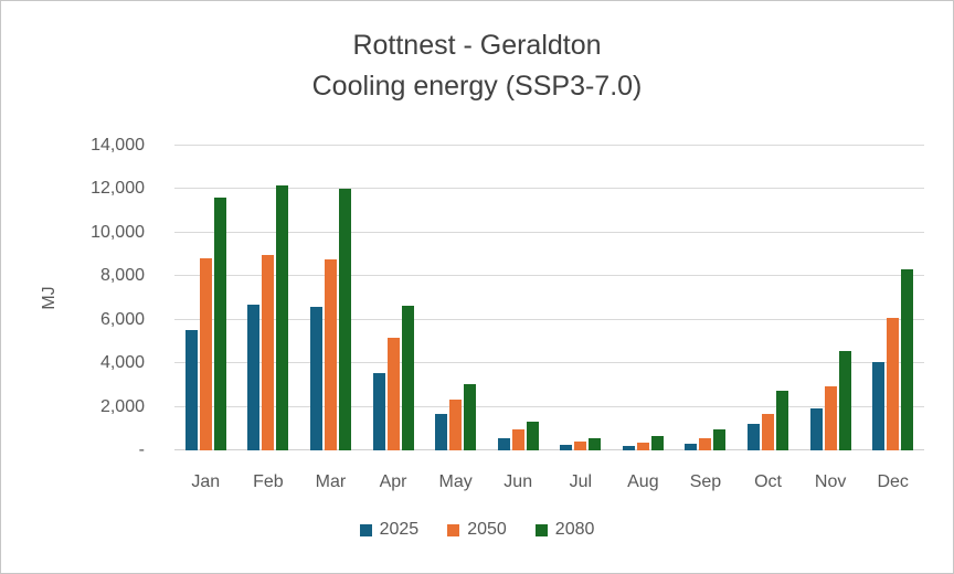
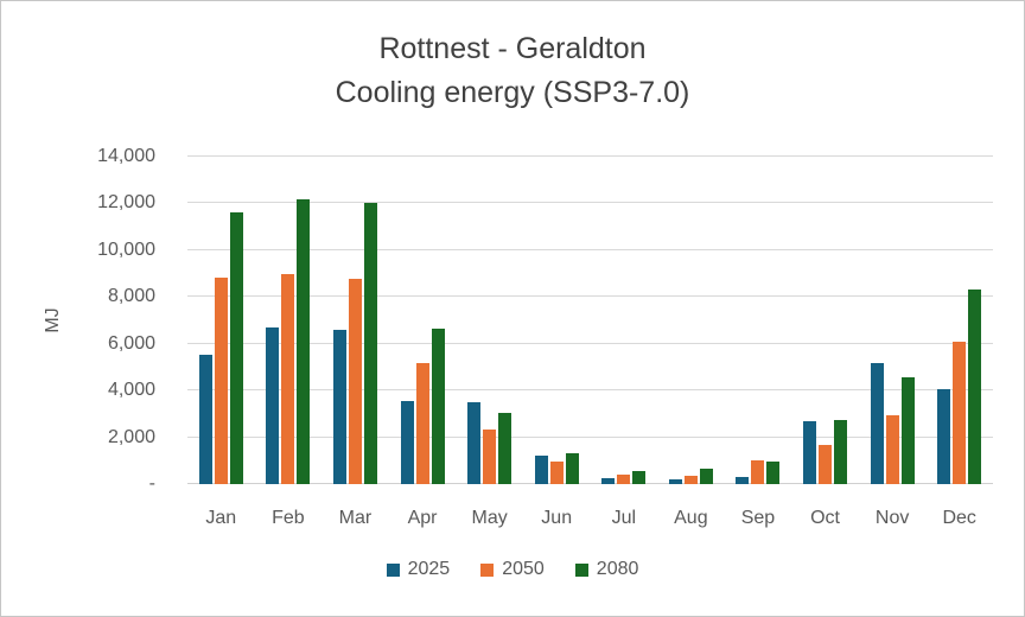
2025/May: 1700 -> 3500
2025/Jun: 600 -> 1200
2050/Sep: 600 -> 1000
2025/Oct: 1200 -> 2700
2025/Nov: 2000 -> 5200
